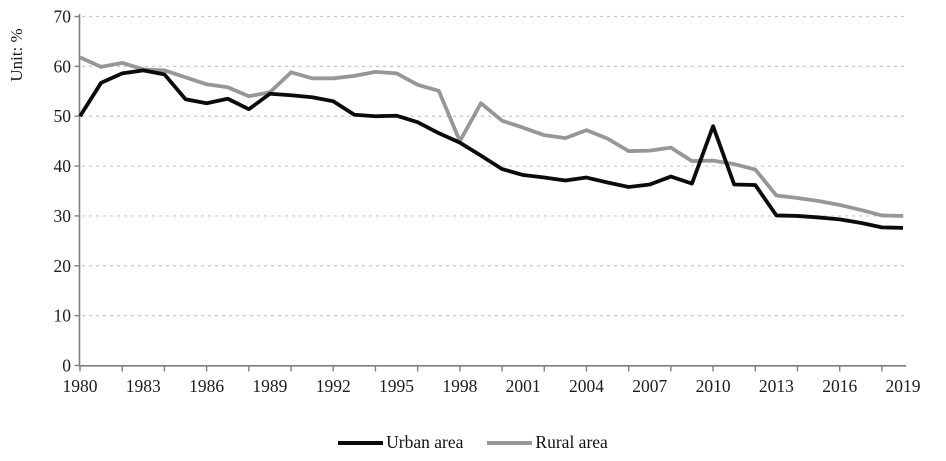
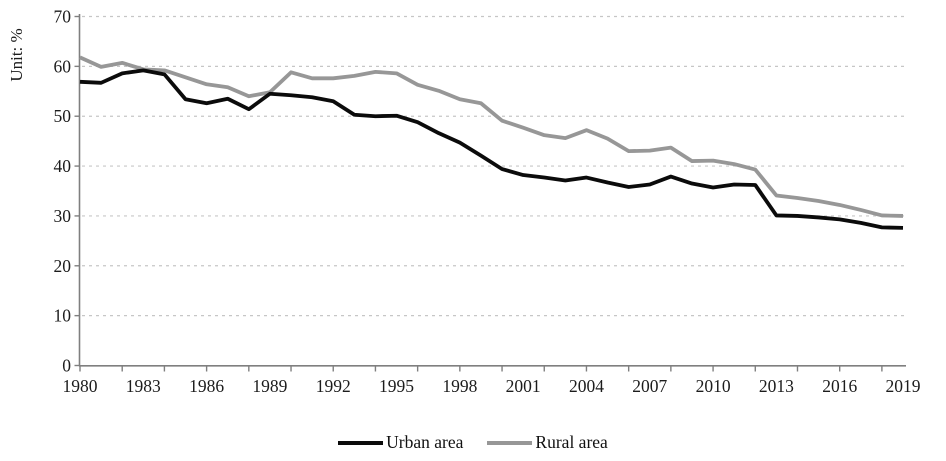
Urban area/1980: 50 -> 57
Rural area/1998: 45 -> 53
Urban area/2010: 48 -> 36
